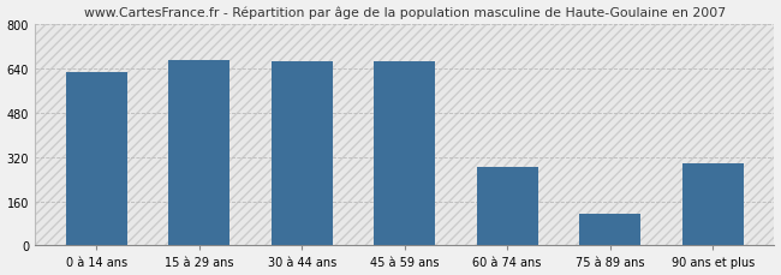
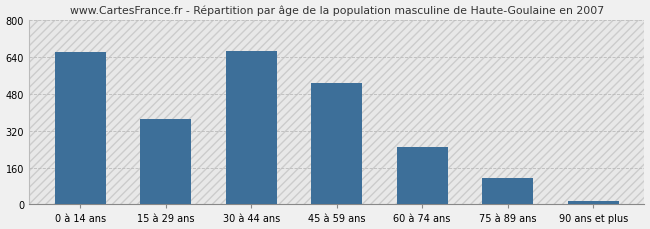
0 à 14 ans: 625 -> 660
15 à 29 ans: 670 -> 370
45 à 59 ans: 665 -> 525
60 à 74 ans: 285 -> 248
90 ans et plus: 295 -> 15
